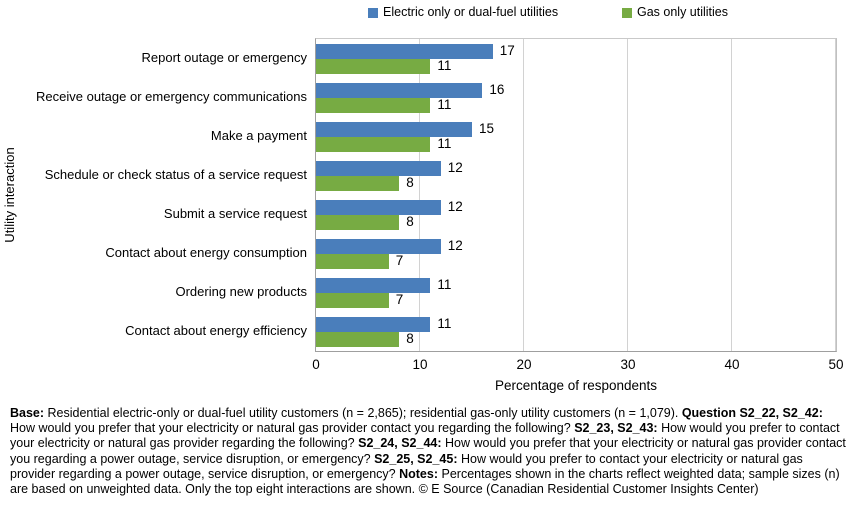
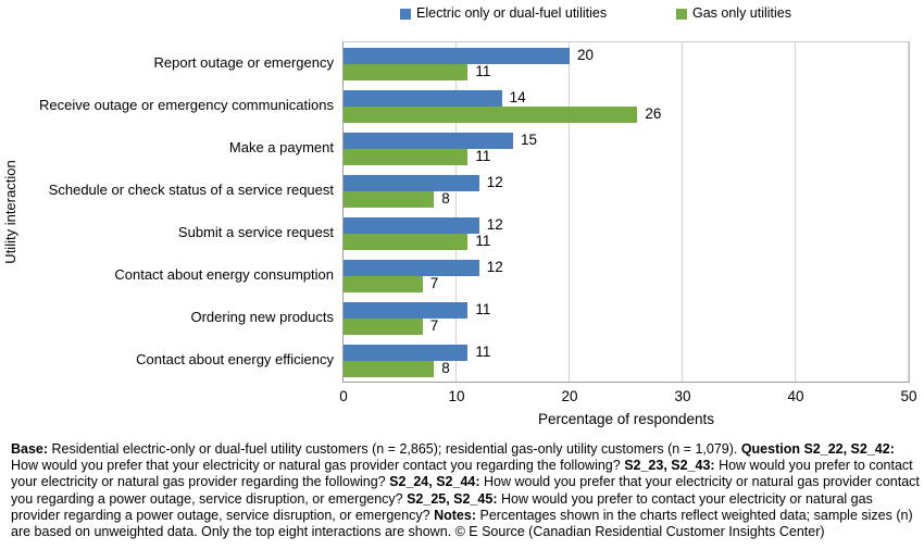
Electric only or dual-fuel utilities/Report outage or emergency: 17 -> 20
Electric only or dual-fuel utilities/Receive outage or emergency communications: 16 -> 14
Gas only utilities/Receive outage or emergency communications: 11 -> 26
Gas only utilities/Submit a service request: 8 -> 11
